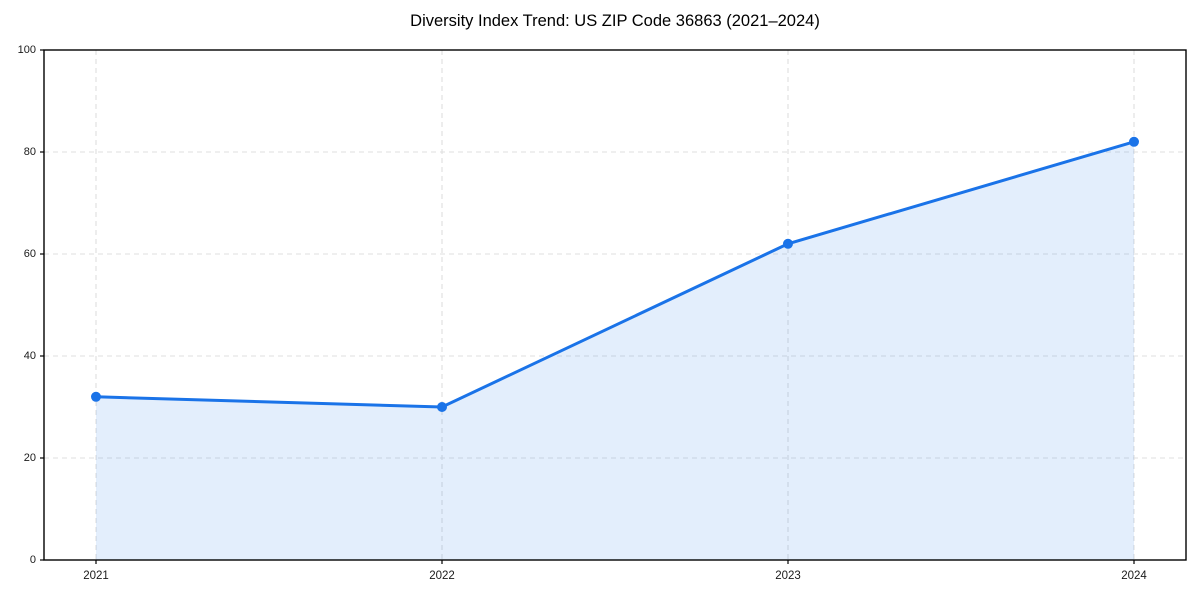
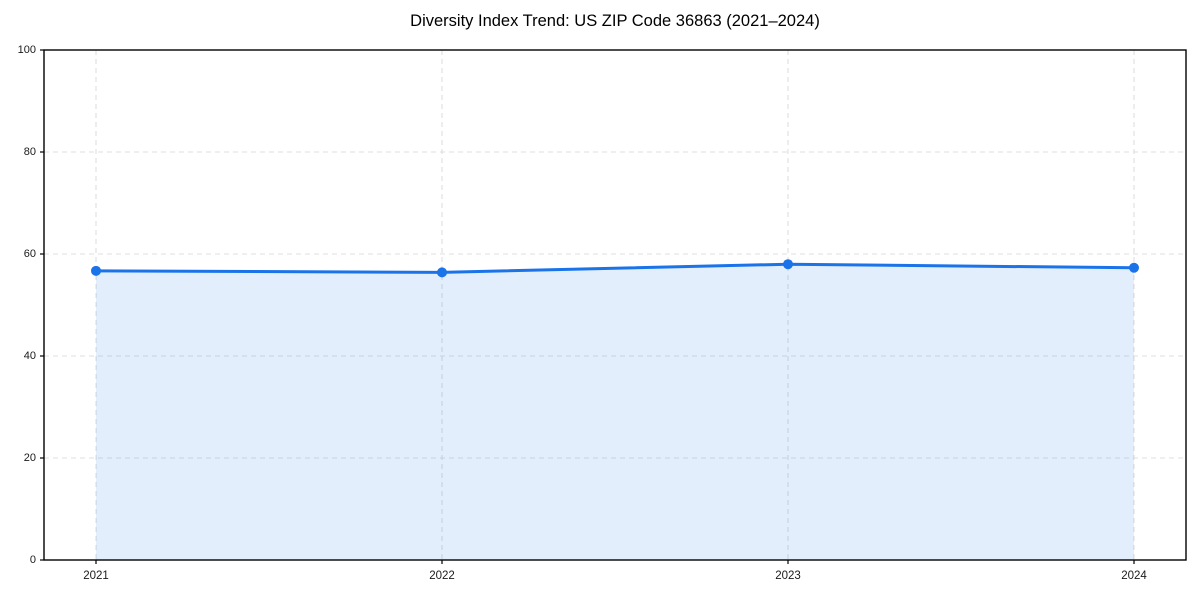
2021: 32 -> 57
2022: 30 -> 56
2023: 62 -> 58
2024: 82 -> 57
